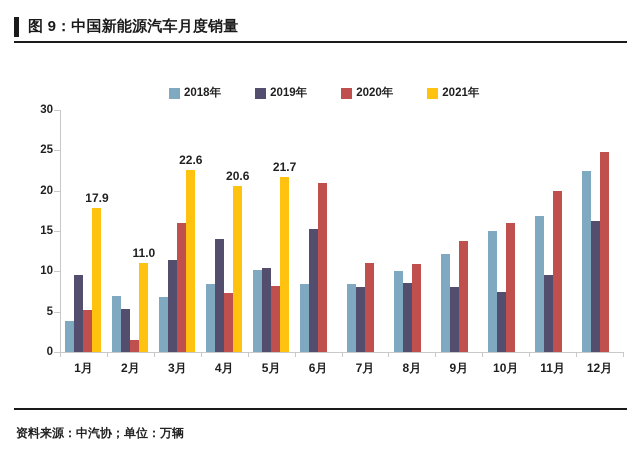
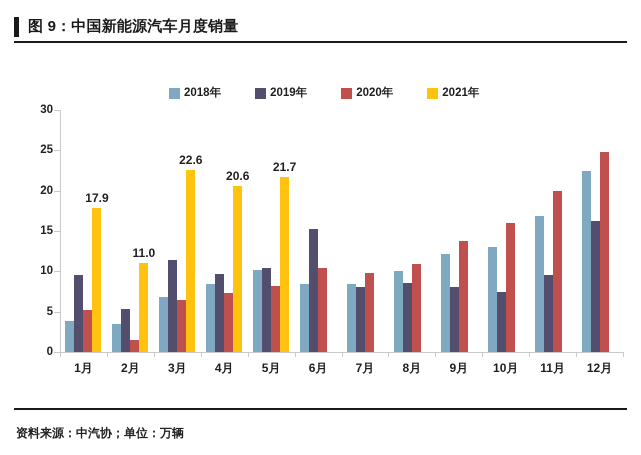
2018年/2月: 7 -> 4
2020年/3月: 16 -> 6
2019年/4月: 14 -> 10
2020年/6月: 21 -> 10
2020年/7月: 11 -> 10
2018年/10月: 15 -> 13
